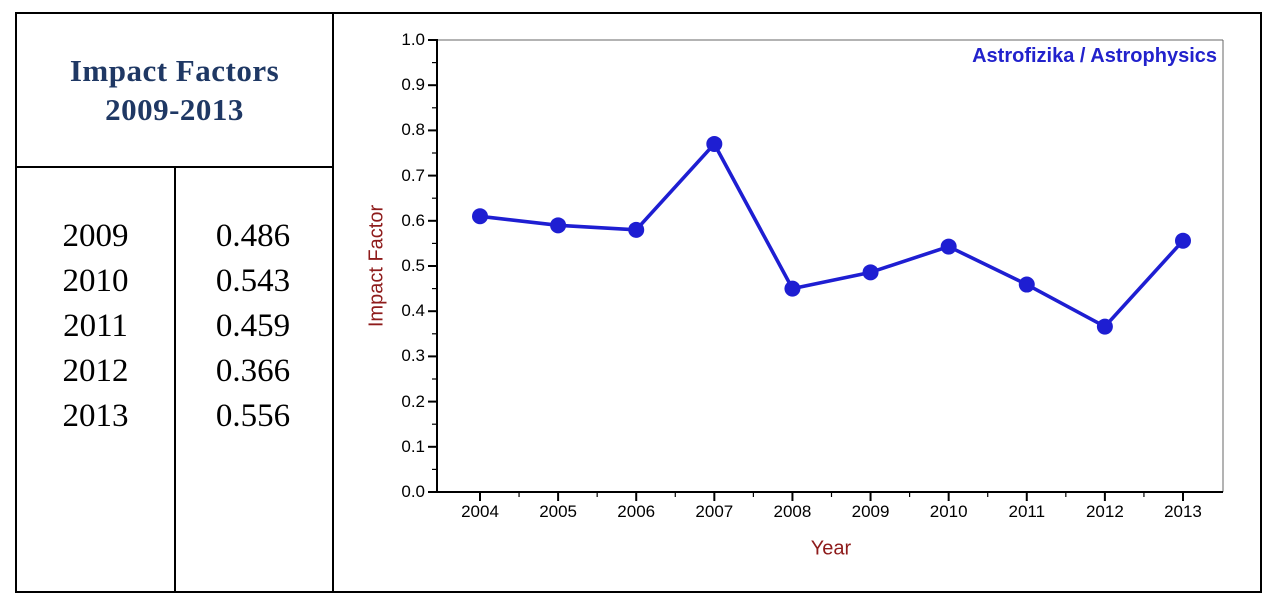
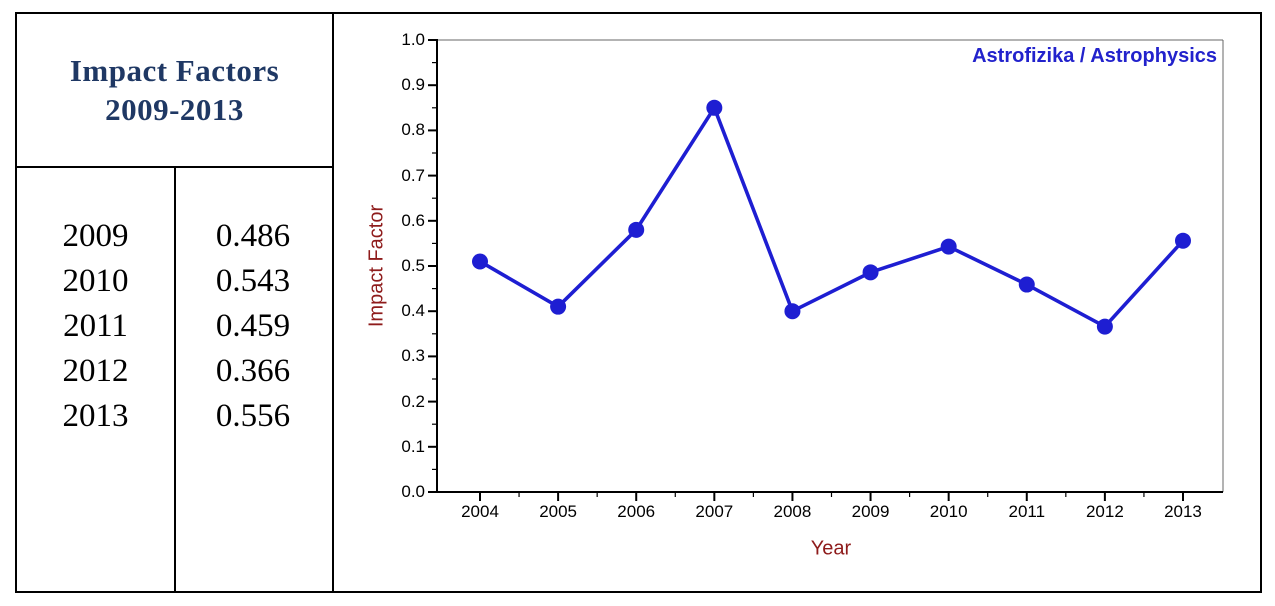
2004: 0.61 -> 0.51
2005: 0.59 -> 0.41
2007: 0.77 -> 0.85
2008: 0.45 -> 0.40
